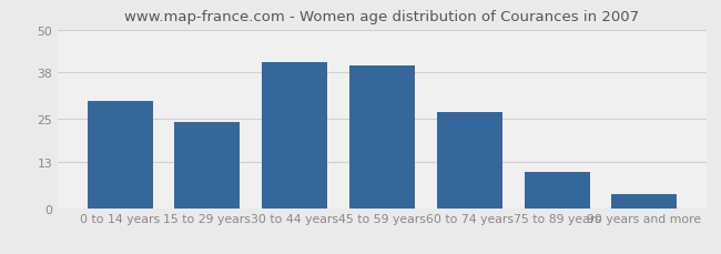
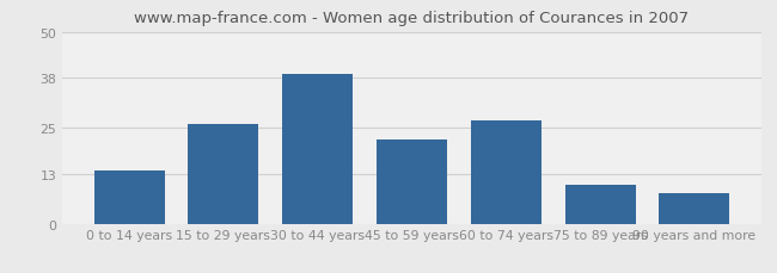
0 to 14 years: 30 -> 14
15 to 29 years: 24 -> 26
30 to 44 years: 41 -> 39
45 to 59 years: 40 -> 22
90 years and more: 4 -> 8
